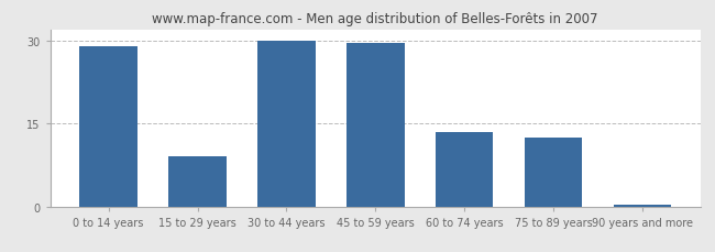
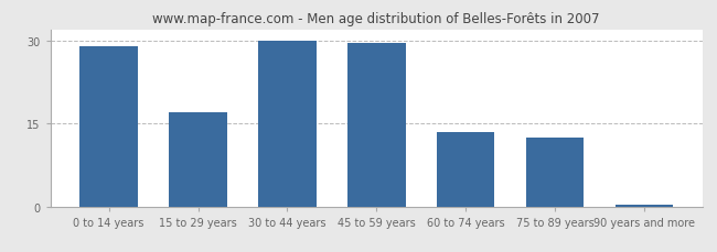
15 to 29 years: 9.0 -> 17.0
